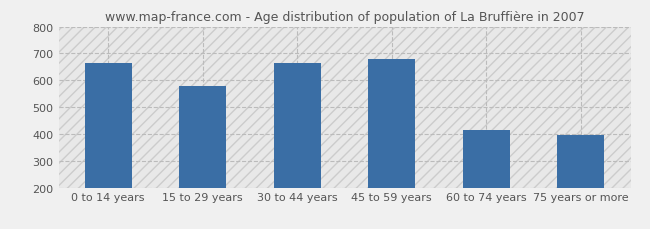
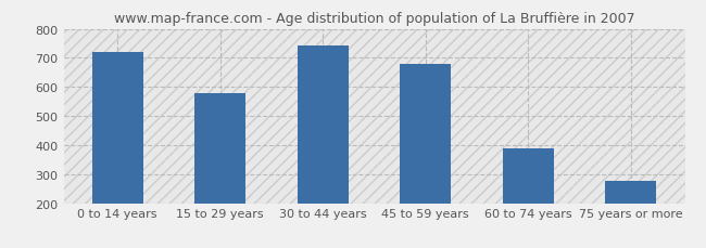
0 to 14 years: 665 -> 722
30 to 44 years: 665 -> 741
60 to 74 years: 415 -> 388
75 years or more: 395 -> 276
